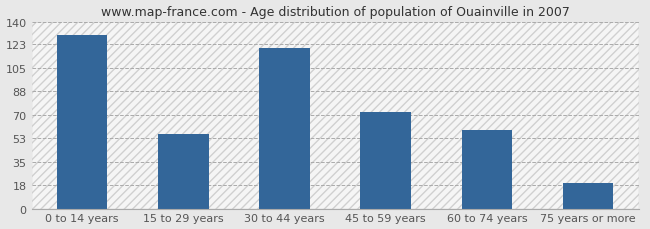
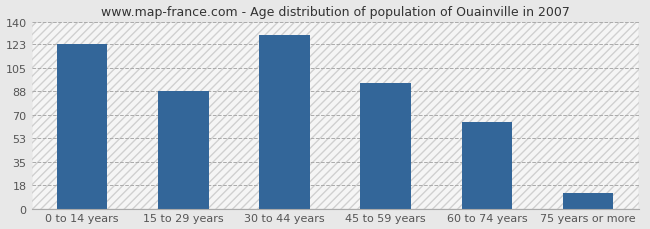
0 to 14 years: 130 -> 123
15 to 29 years: 56 -> 88
30 to 44 years: 120 -> 130
45 to 59 years: 72 -> 94
60 to 74 years: 59 -> 65
75 years or more: 19 -> 12
